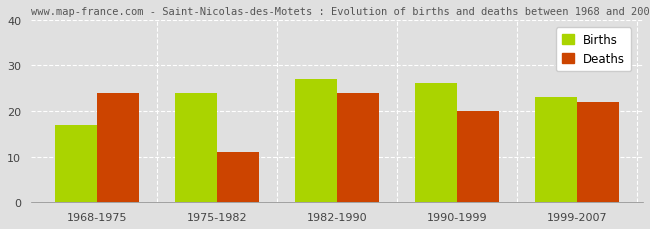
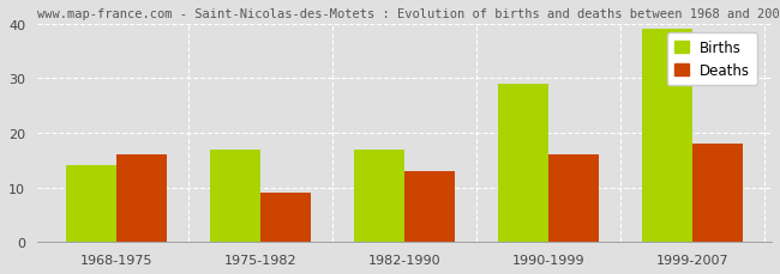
Births/1968-1975: 17 -> 14
Deaths/1968-1975: 24 -> 16
Births/1975-1982: 24 -> 17
Deaths/1975-1982: 11 -> 9
Births/1982-1990: 27 -> 17
Deaths/1982-1990: 24 -> 13
Births/1990-1999: 26 -> 29
Deaths/1990-1999: 20 -> 16
Births/1999-2007: 23 -> 39
Deaths/1999-2007: 22 -> 18
